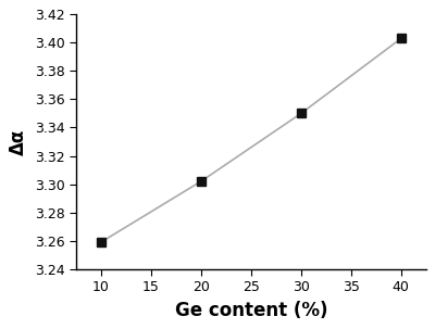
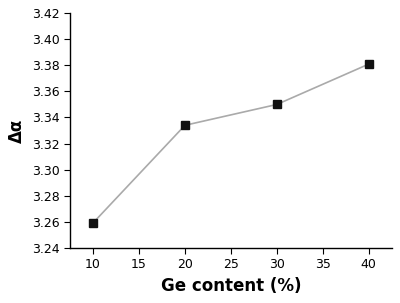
20: 3.302 -> 3.334
40: 3.403 -> 3.381
